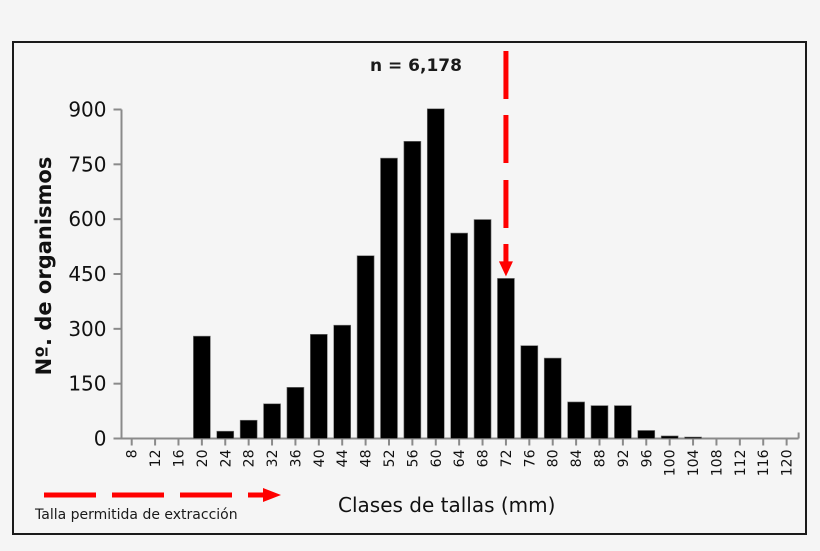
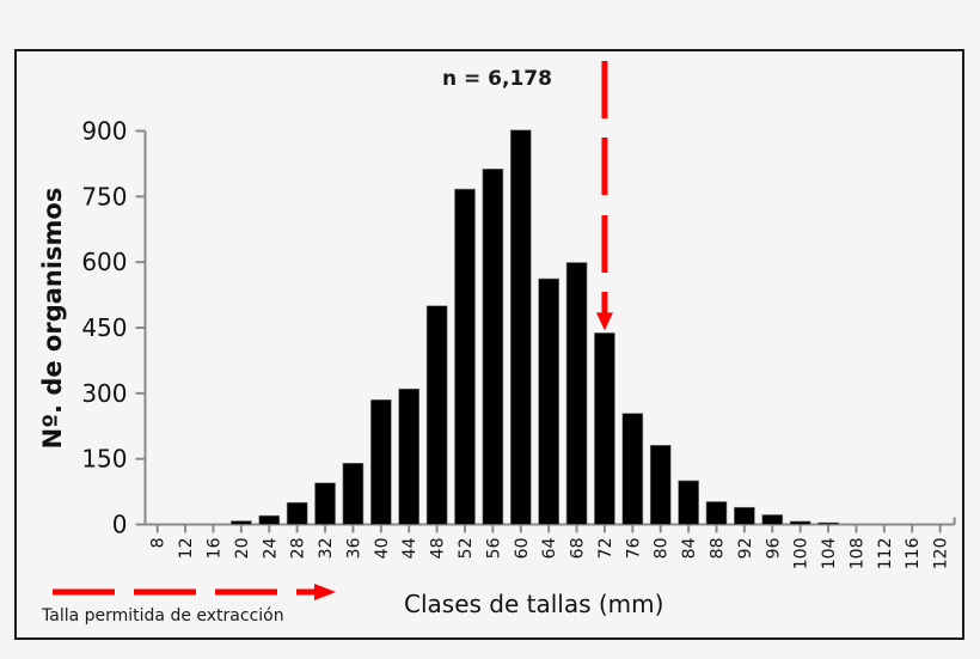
20: 280 -> 10
80: 220 -> 180
88: 90 -> 50
92: 90 -> 40
